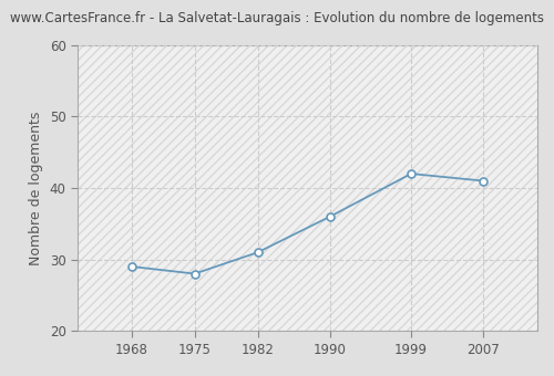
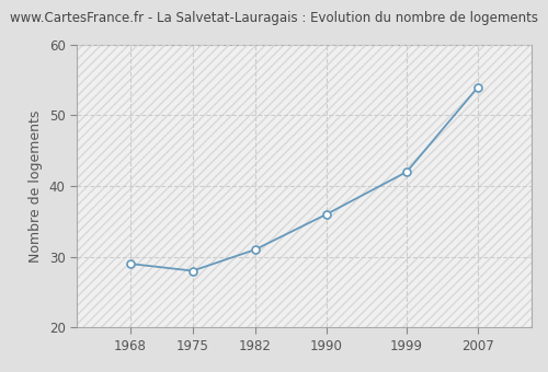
2007: 41 -> 54
